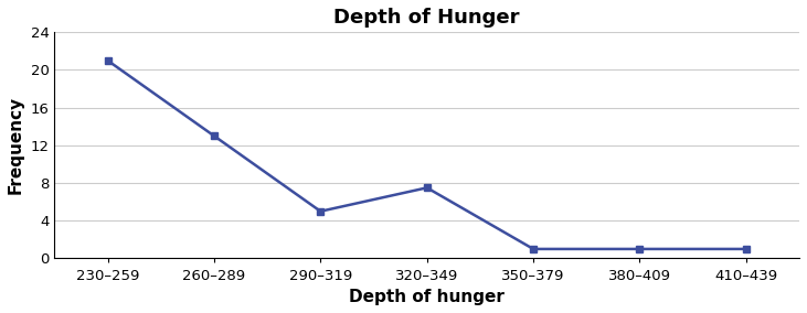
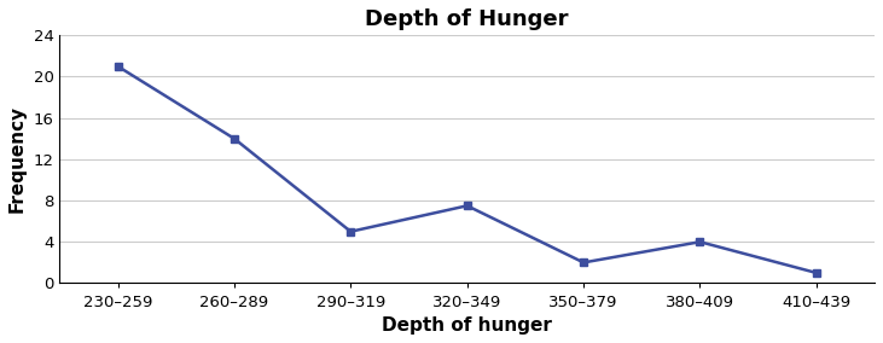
260–289: 13.0 -> 14.0
350–379: 1.0 -> 2.0
380–409: 1.0 -> 4.0
